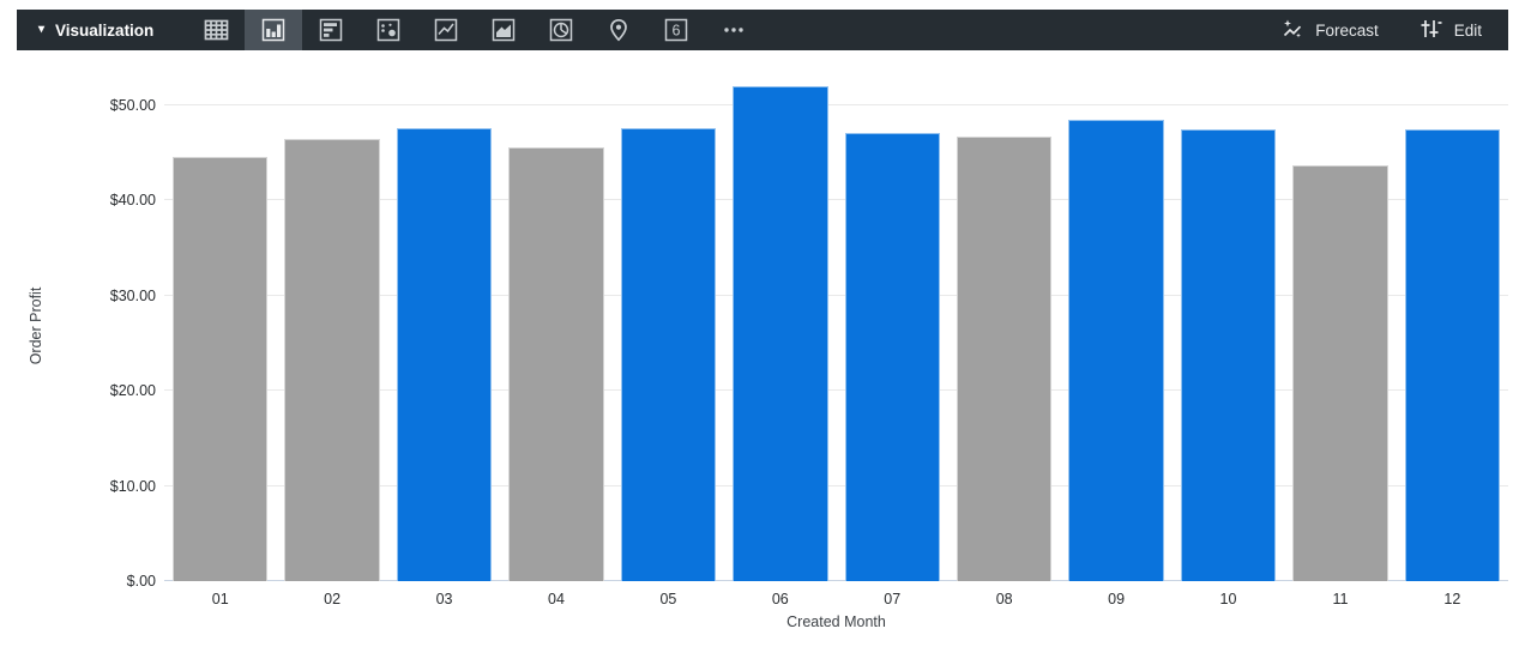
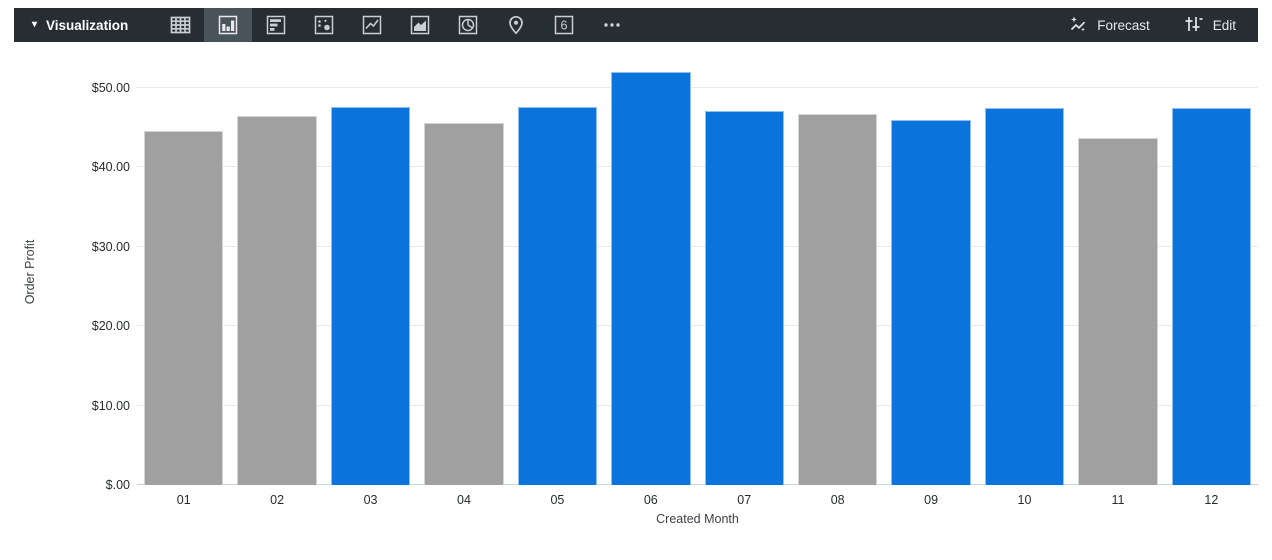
09: $48 -> $46
